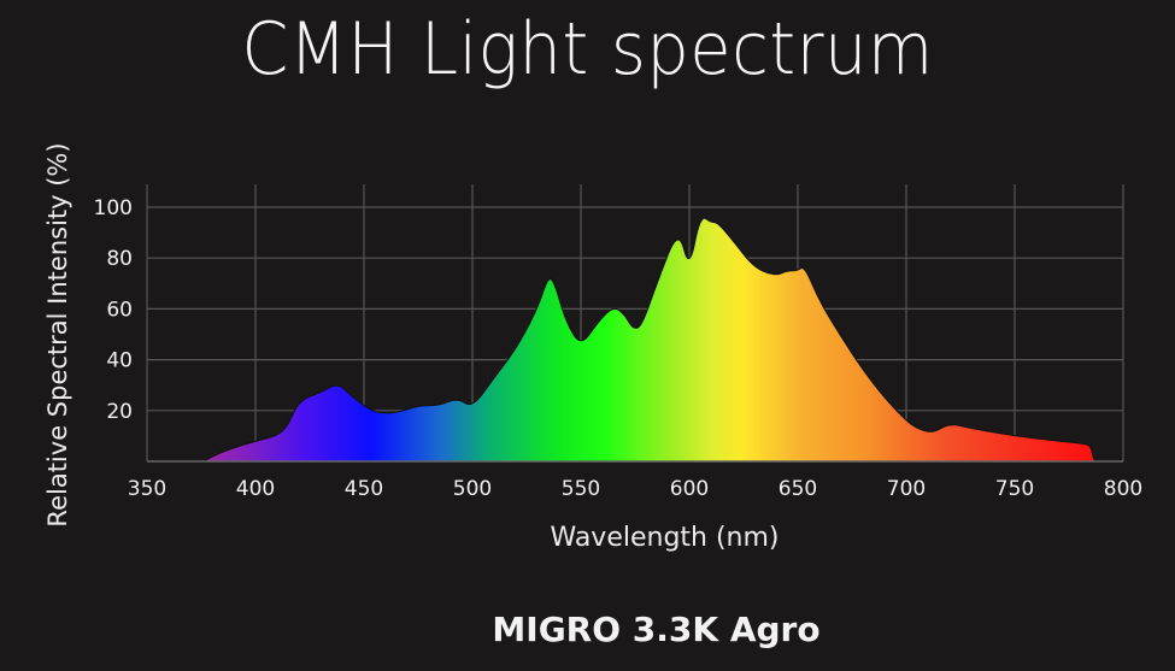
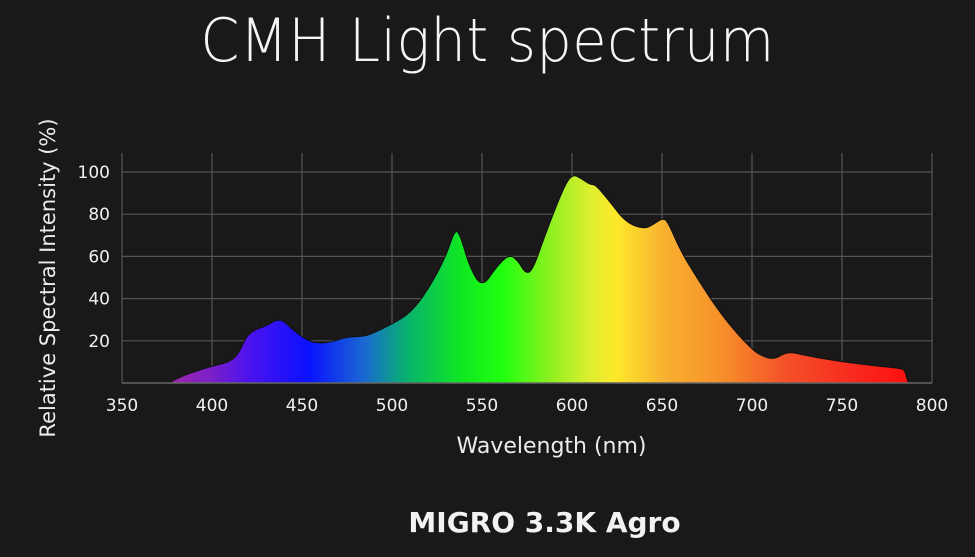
500: 21 -> 28
600: 75 -> 99
650: 75 -> 78
